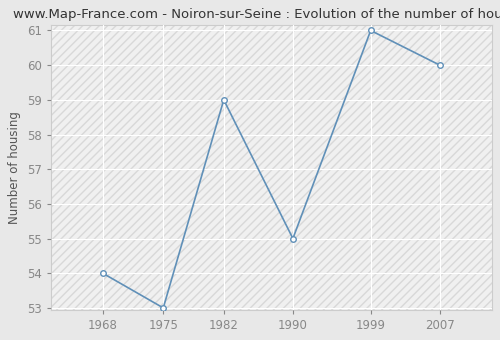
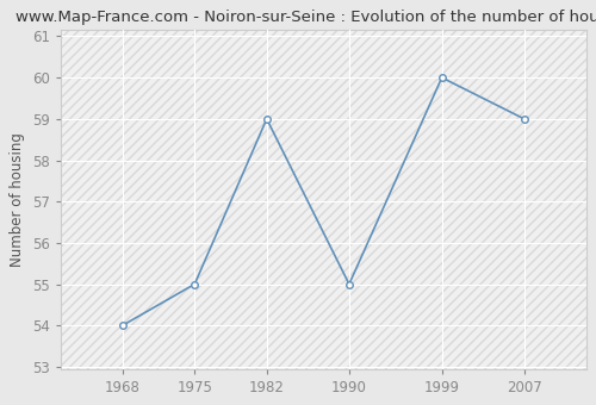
1975: 53 -> 55
1999: 61 -> 60
2007: 60 -> 59
